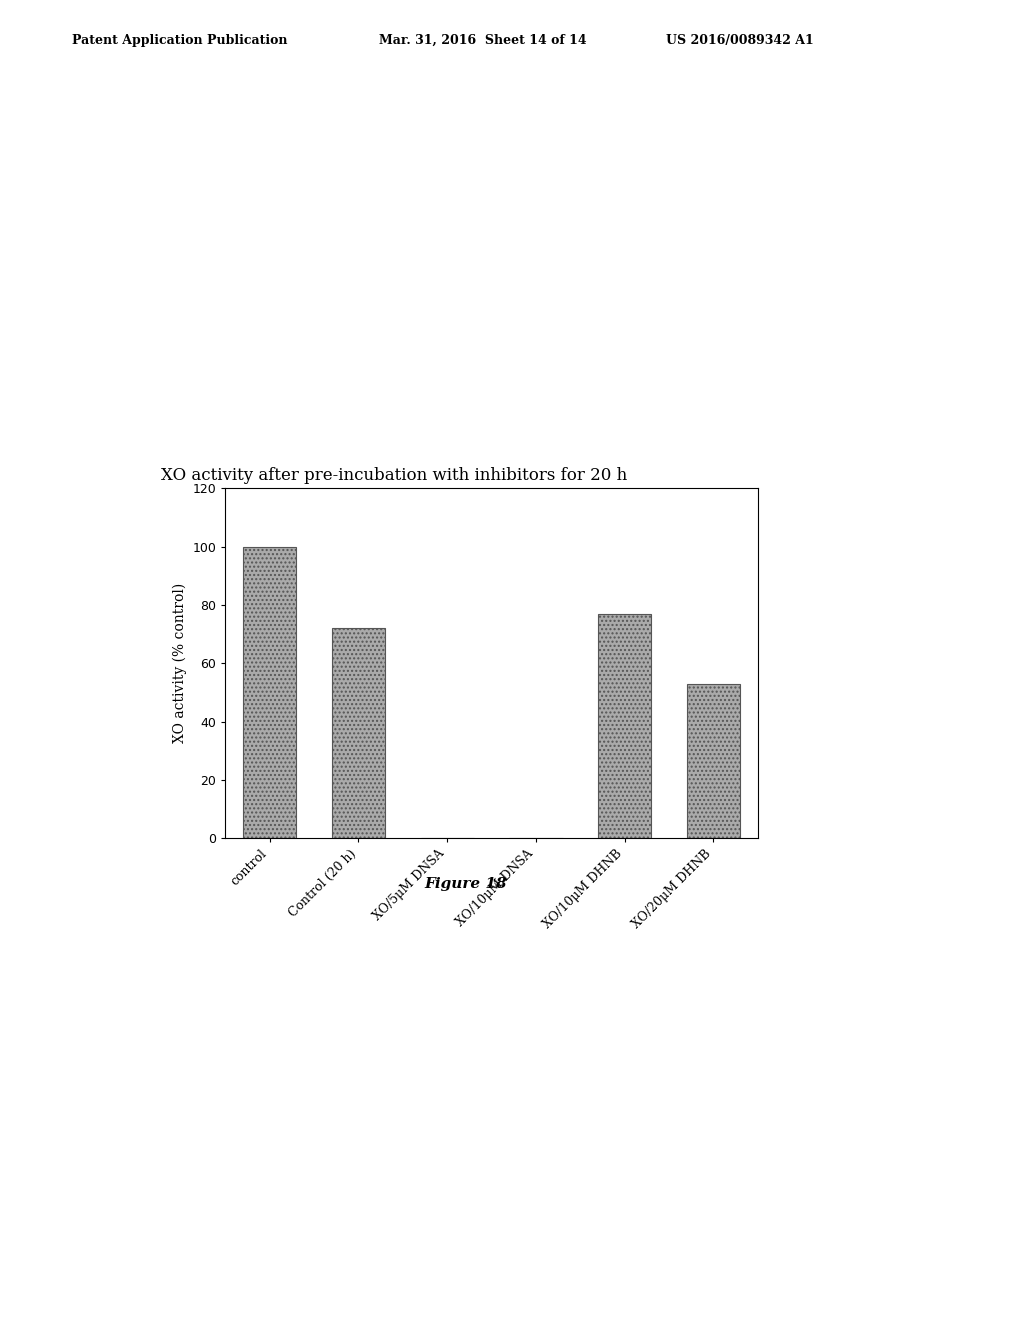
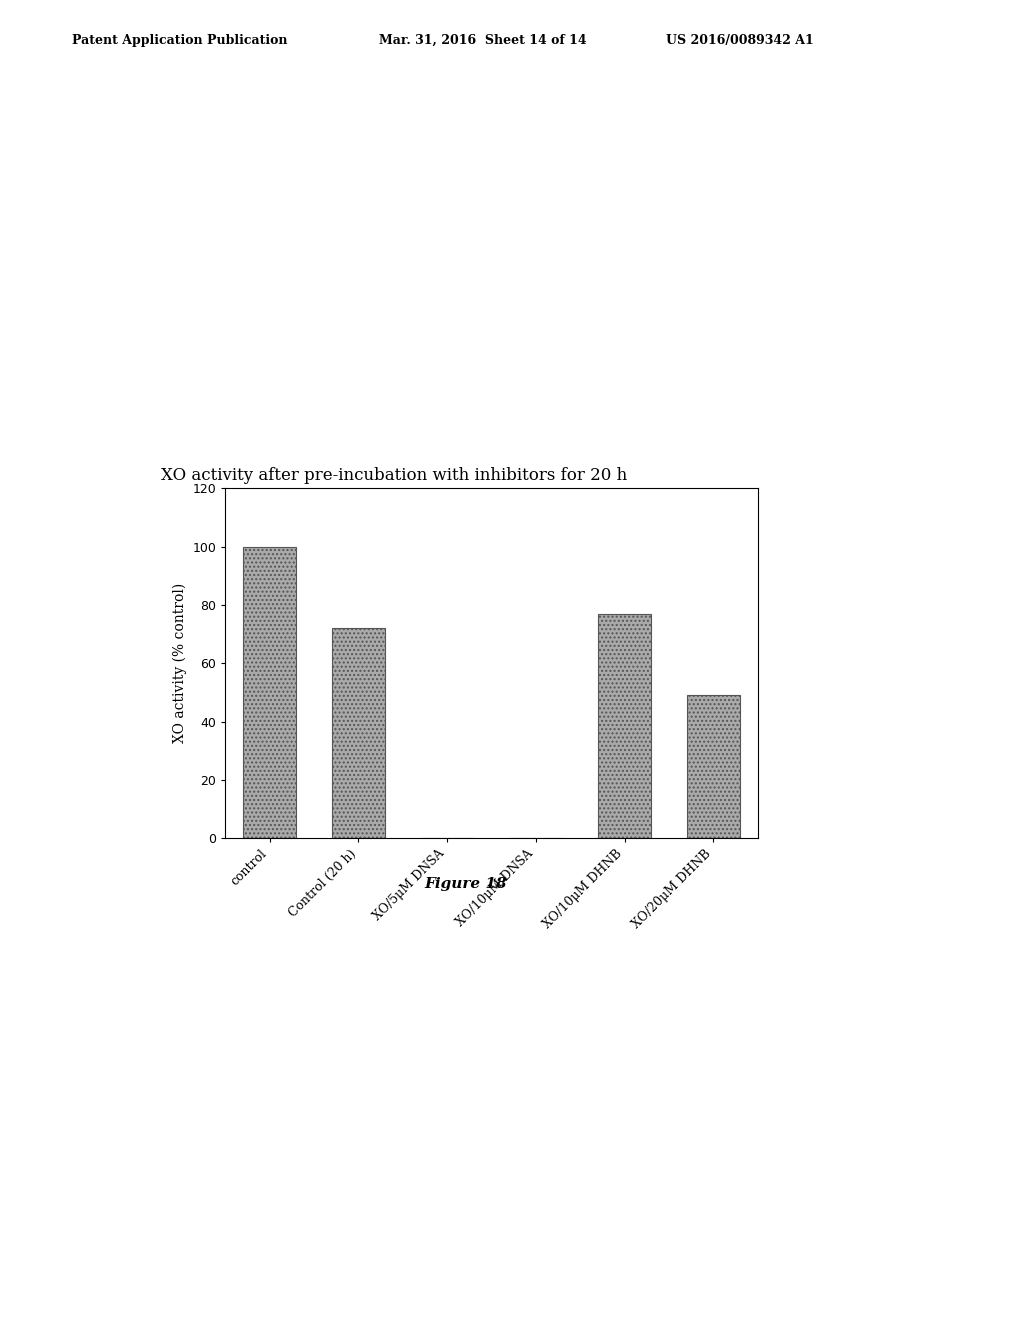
XO/20μM DHNB: 53 -> 49
